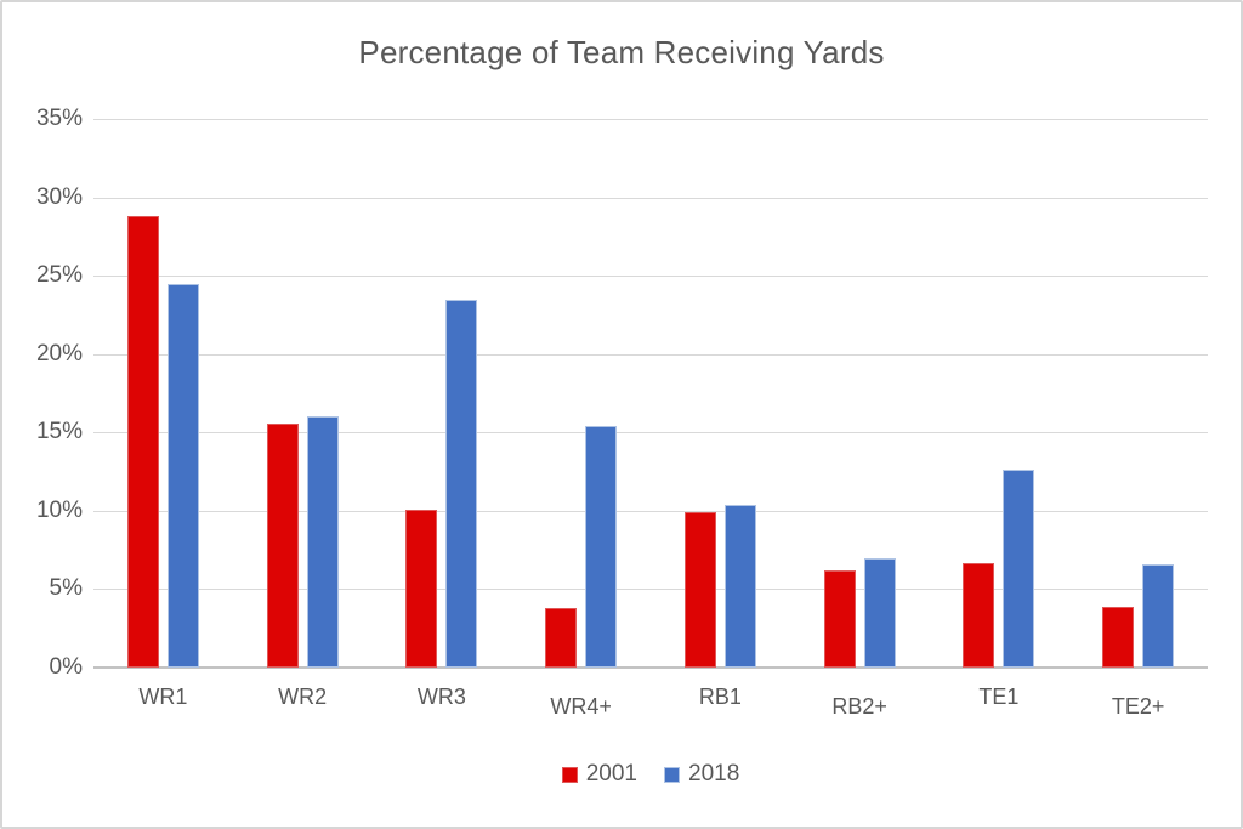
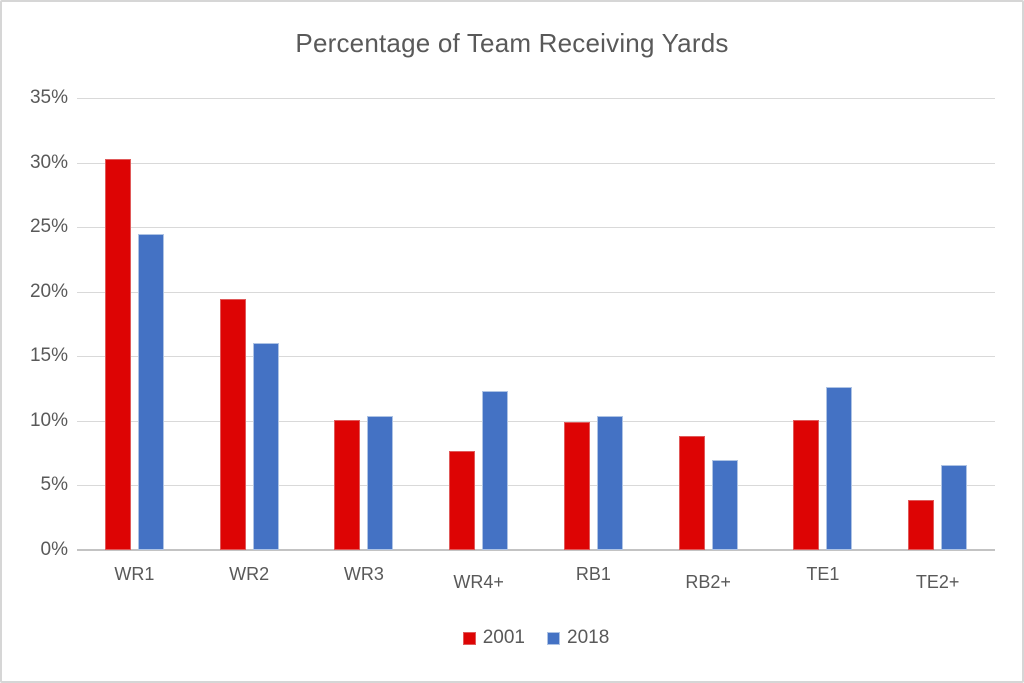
2001/WR1: 28.8% -> 30.3%
2001/WR2: 15.6% -> 19.4%
2018/WR3: 23.5% -> 10.4%
2001/WR4+: 3.8% -> 7.7%
2018/WR4+: 15.4% -> 12.3%
2001/RB2+: 6.2% -> 8.8%
2001/TE1: 6.7% -> 10.1%
